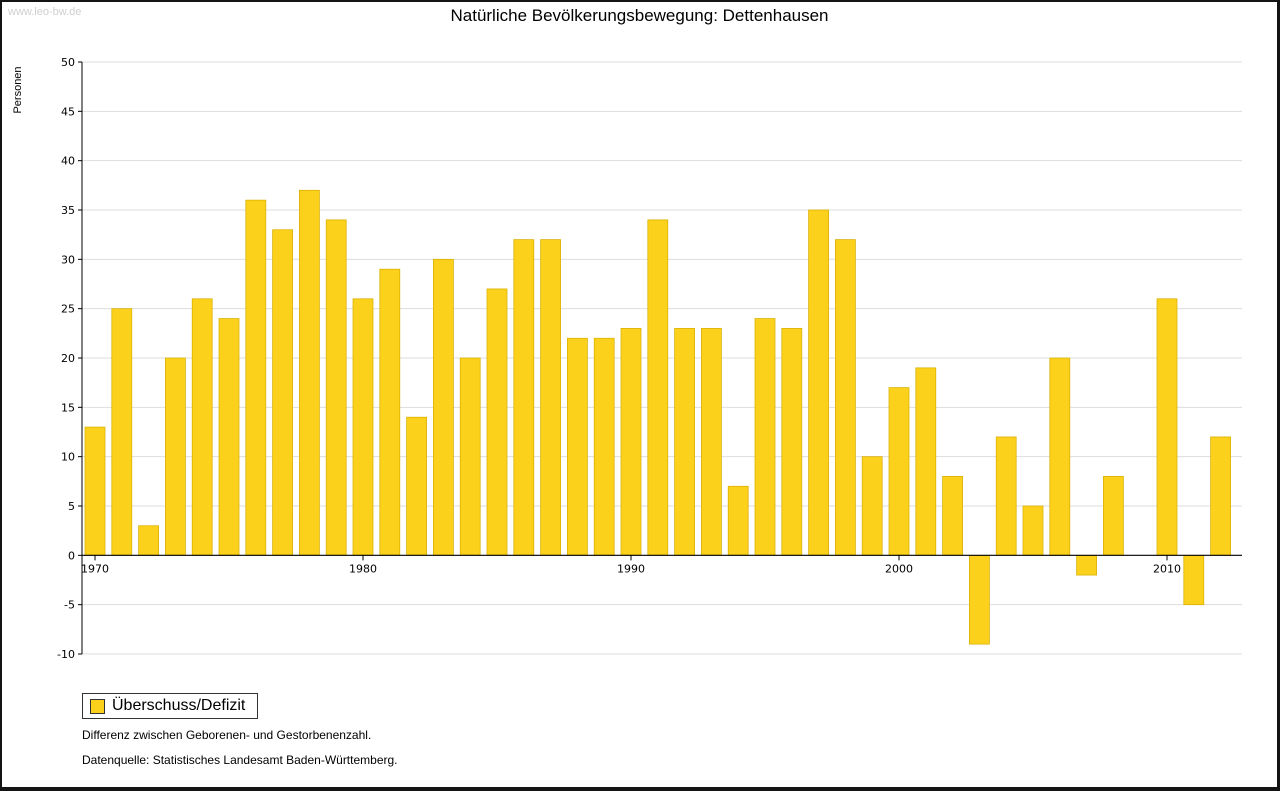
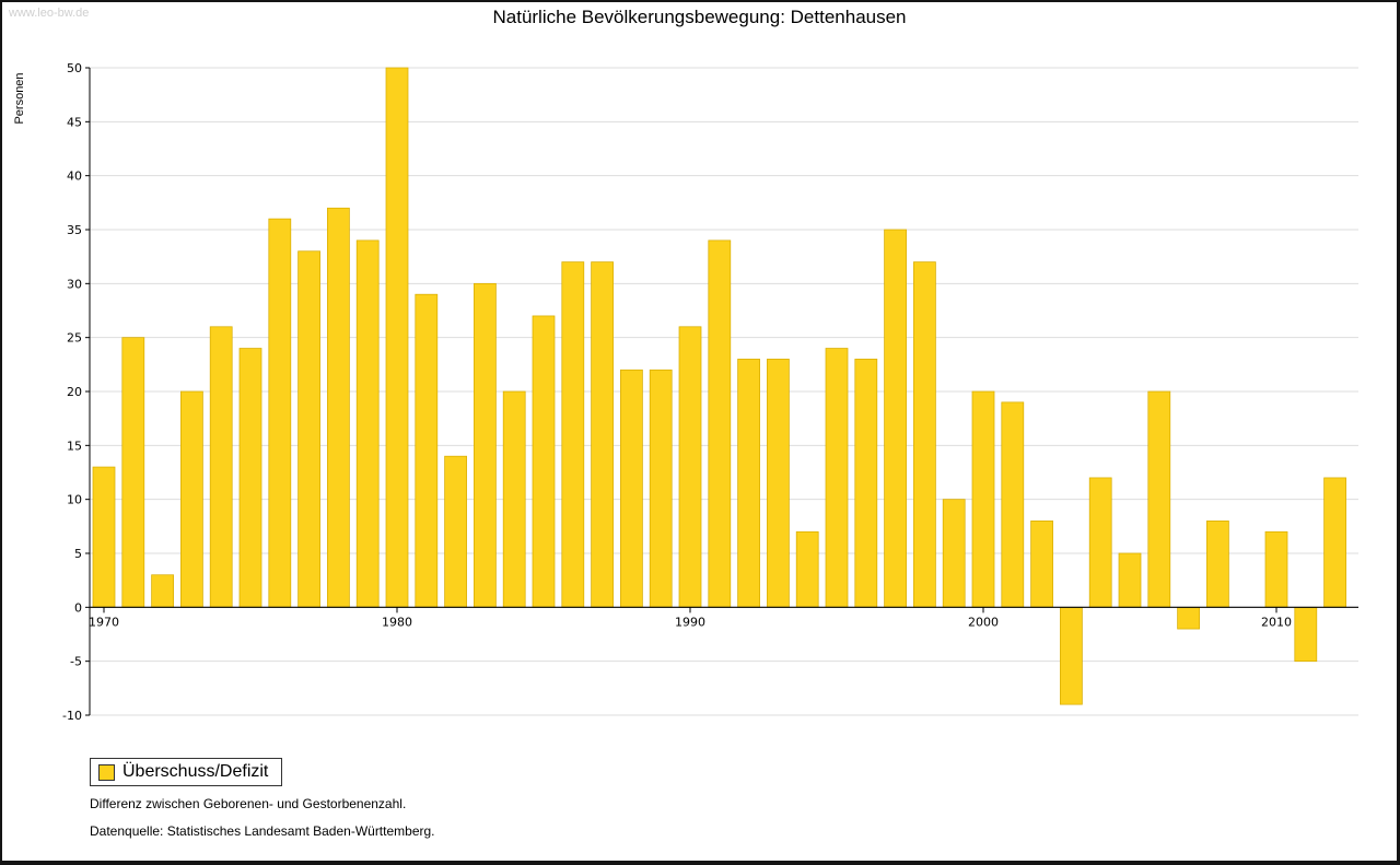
1980: 26 -> 50
1990: 23 -> 26
2000: 17 -> 20
2010: 26 -> 7
